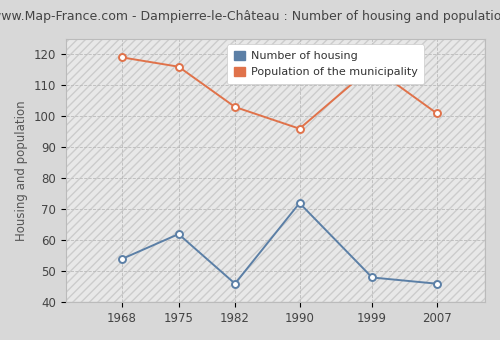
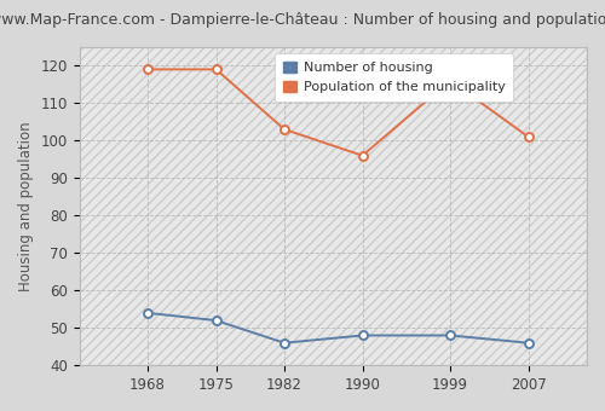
Number of housing/1975: 62 -> 52
Population of the municipality/1975: 116 -> 119
Number of housing/1990: 72 -> 48
